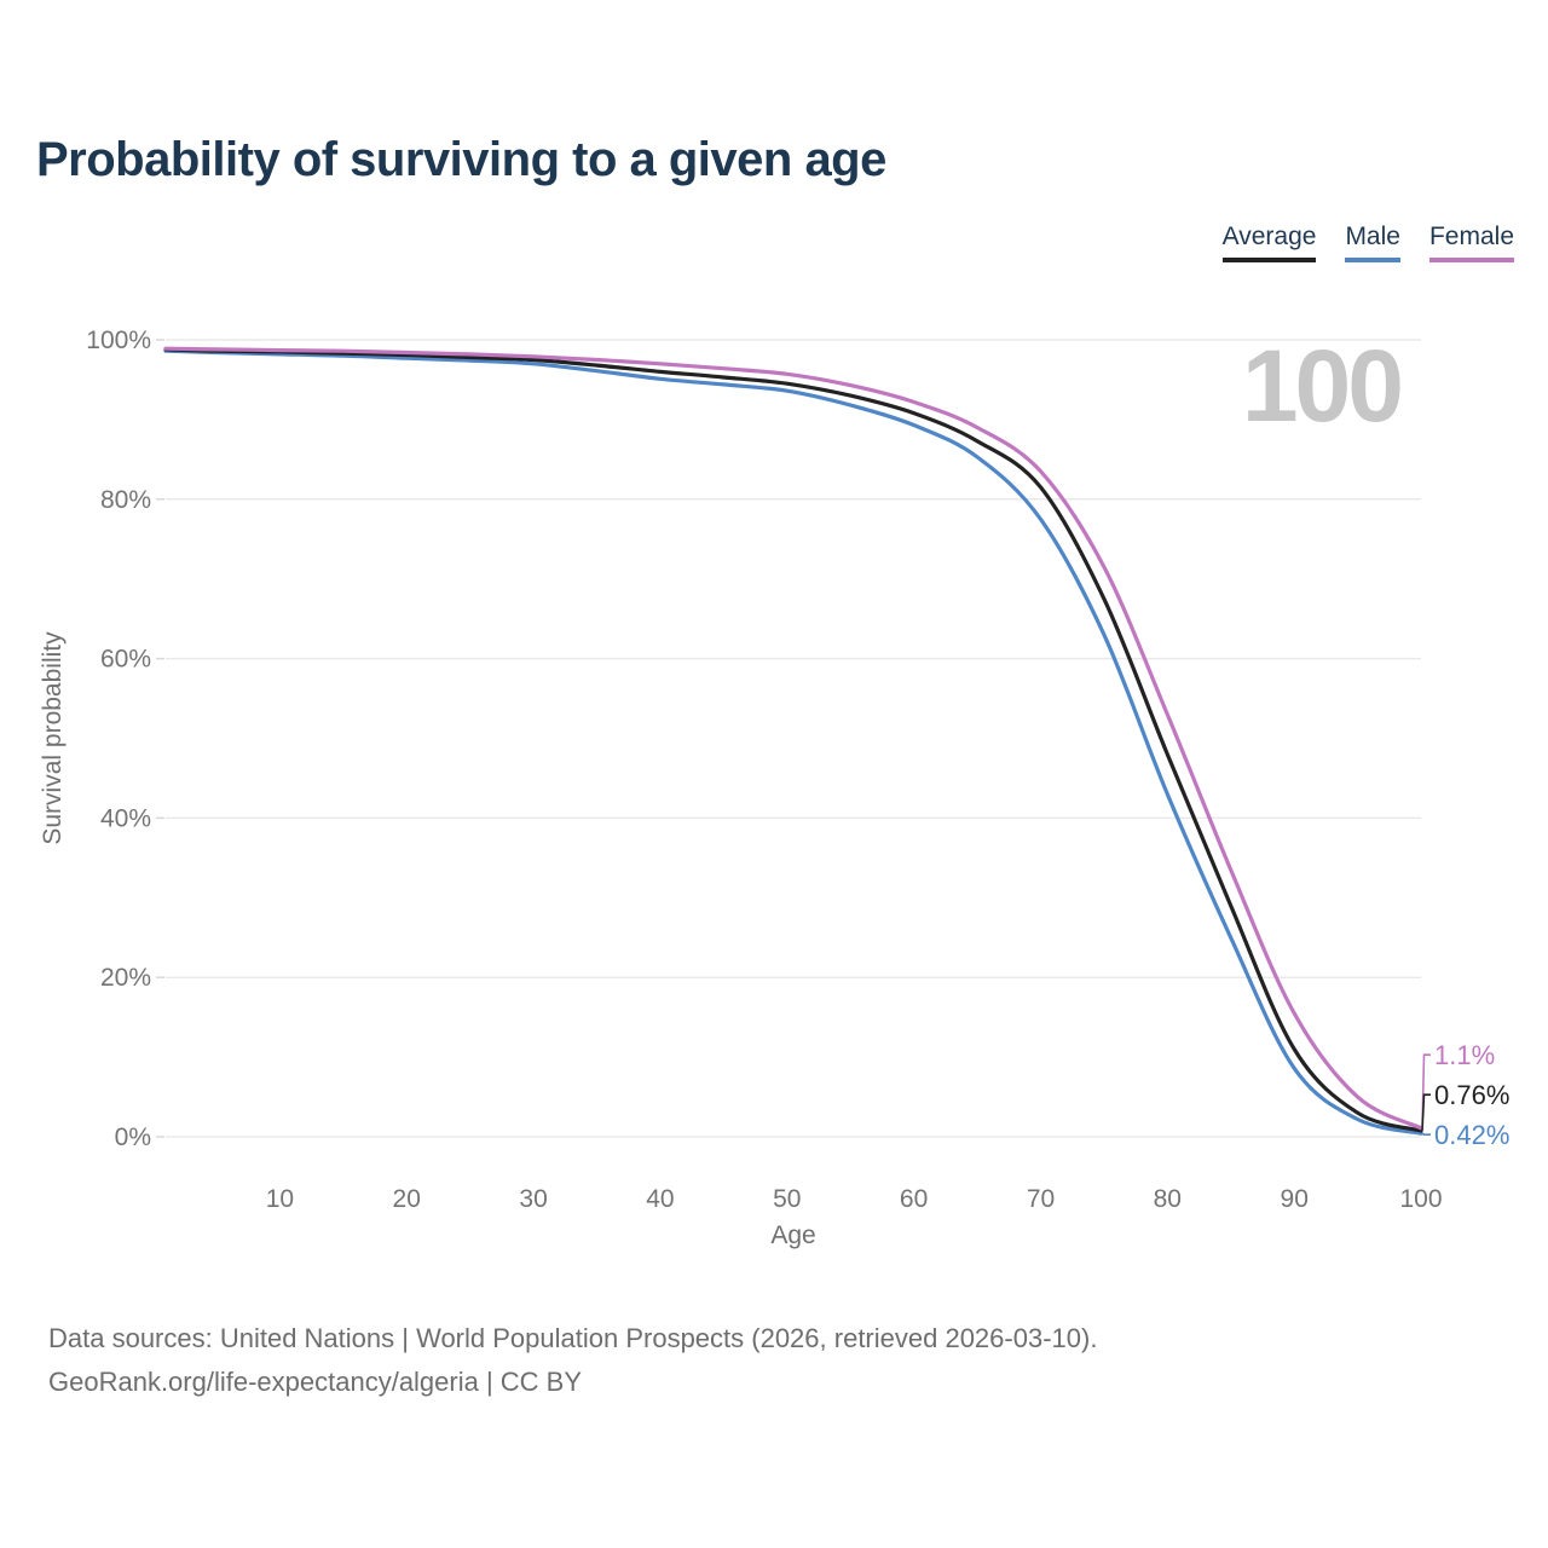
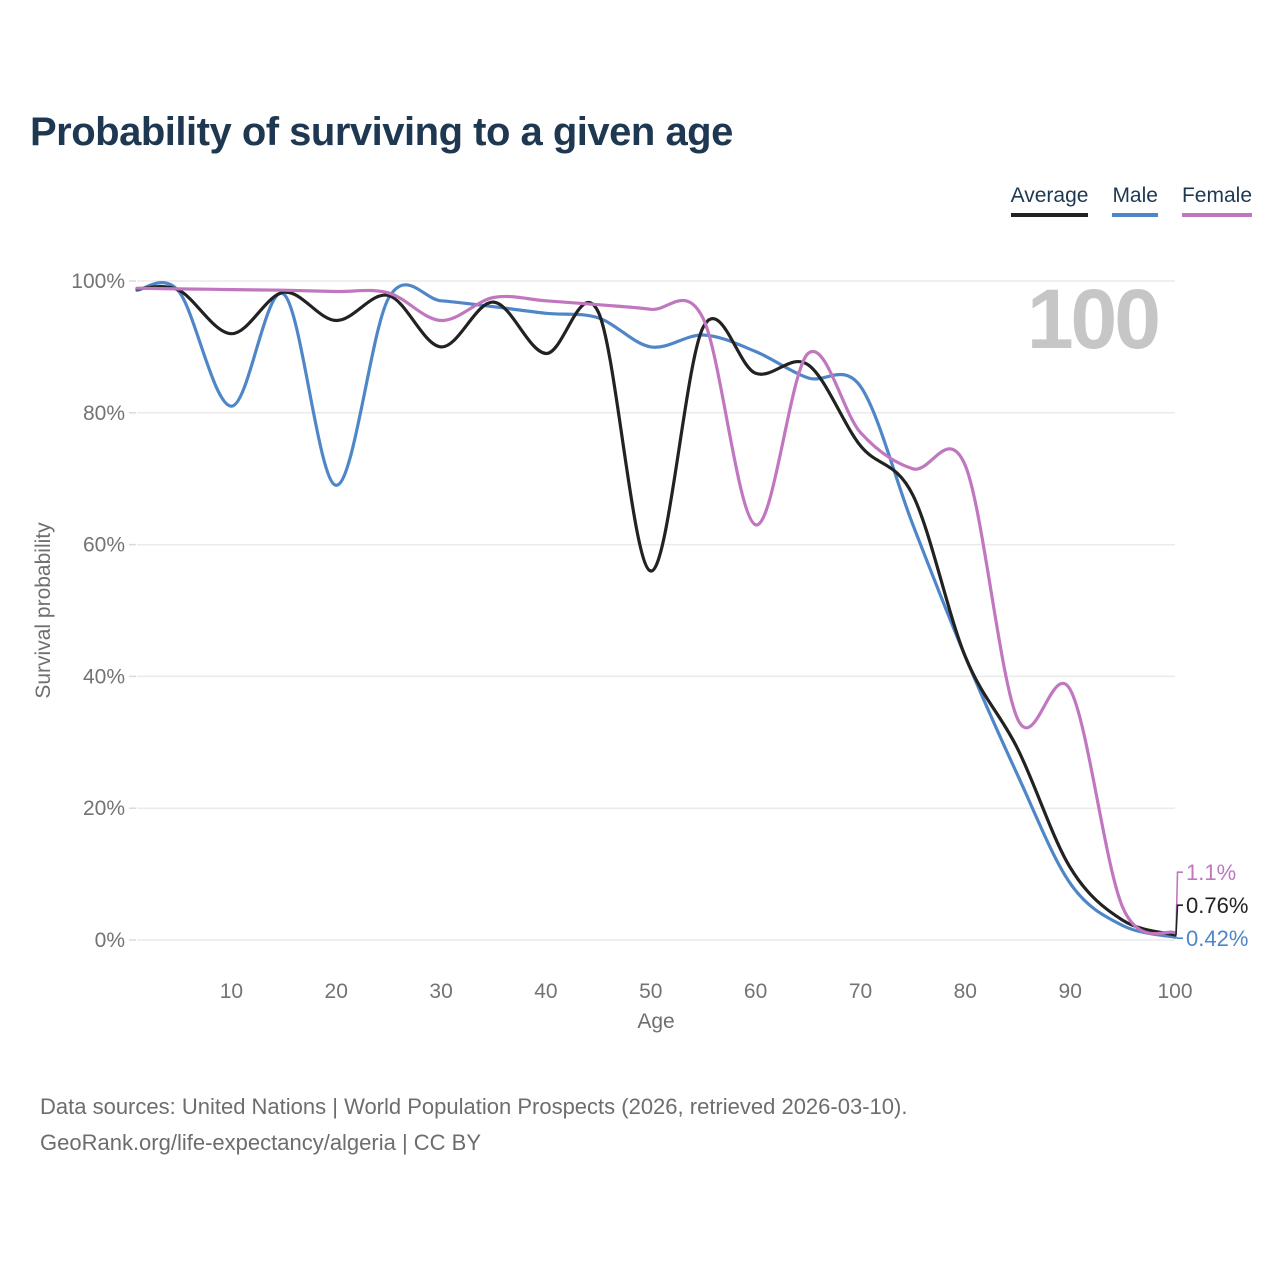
Male/10: 98% -> 81%
Average/10: 98% -> 92%
Male/20: 98% -> 69%
Average/20: 98% -> 94%
Average/30: 98% -> 90%
Female/30: 98% -> 94%
Average/40: 96% -> 89%
Male/50: 94% -> 90%
Average/50: 94% -> 56%
Average/60: 91% -> 86%
Female/60: 92% -> 63%
Male/70: 78% -> 84%
Average/70: 82% -> 75%
Female/70: 84% -> 77%
Average/80: 48% -> 43%
Female/80: 53% -> 72%
Female/90: 16% -> 38%
